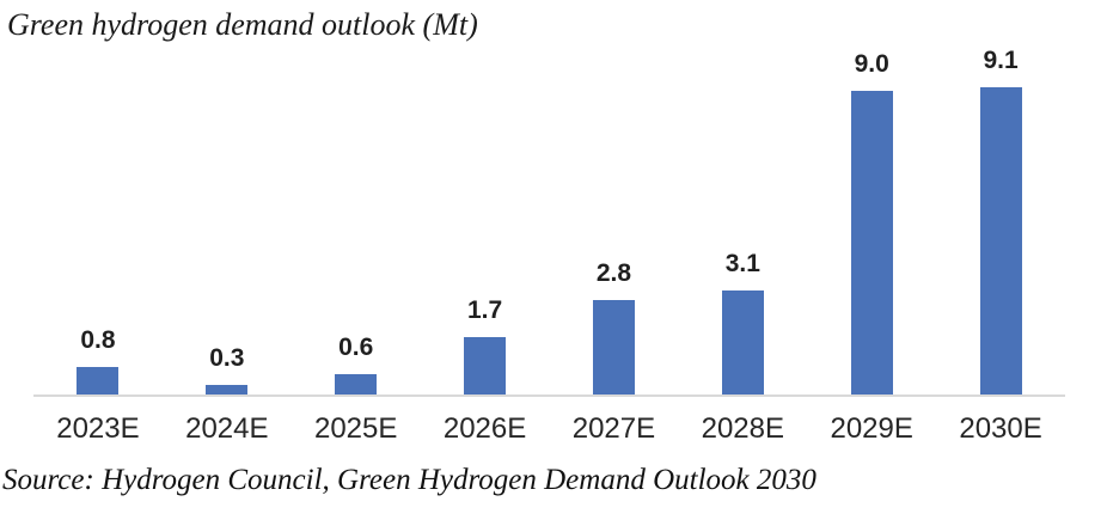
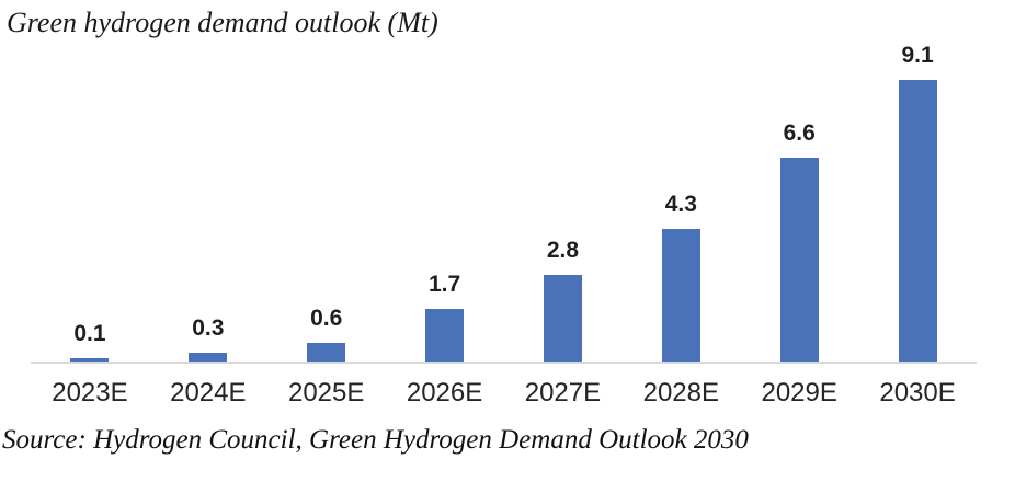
2023E: 0.8 -> 0.1
2028E: 3.1 -> 4.3
2029E: 9.0 -> 6.6
